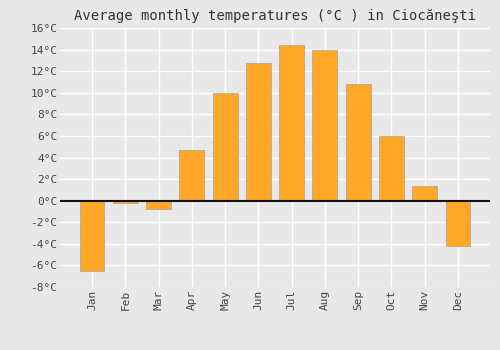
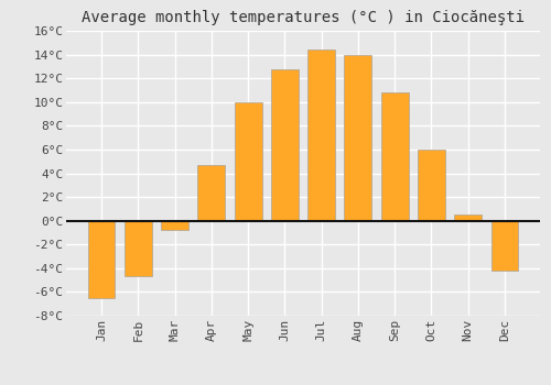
Feb: -0.2°C -> -4.7°C
Nov: 1.4°C -> 0.5°C
